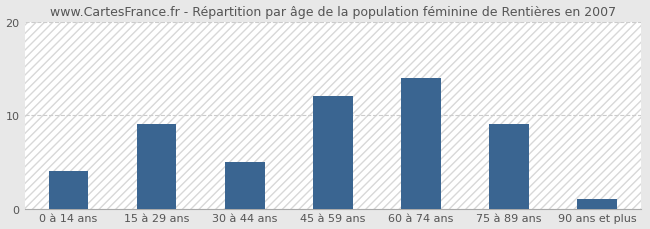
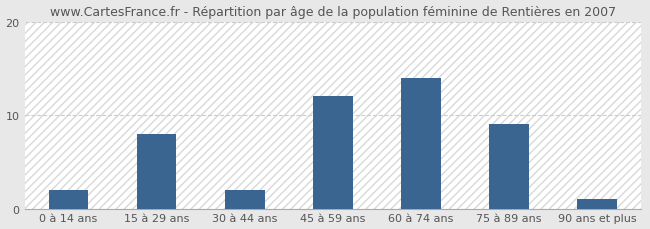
0 à 14 ans: 4 -> 2
15 à 29 ans: 9 -> 8
30 à 44 ans: 5 -> 2
